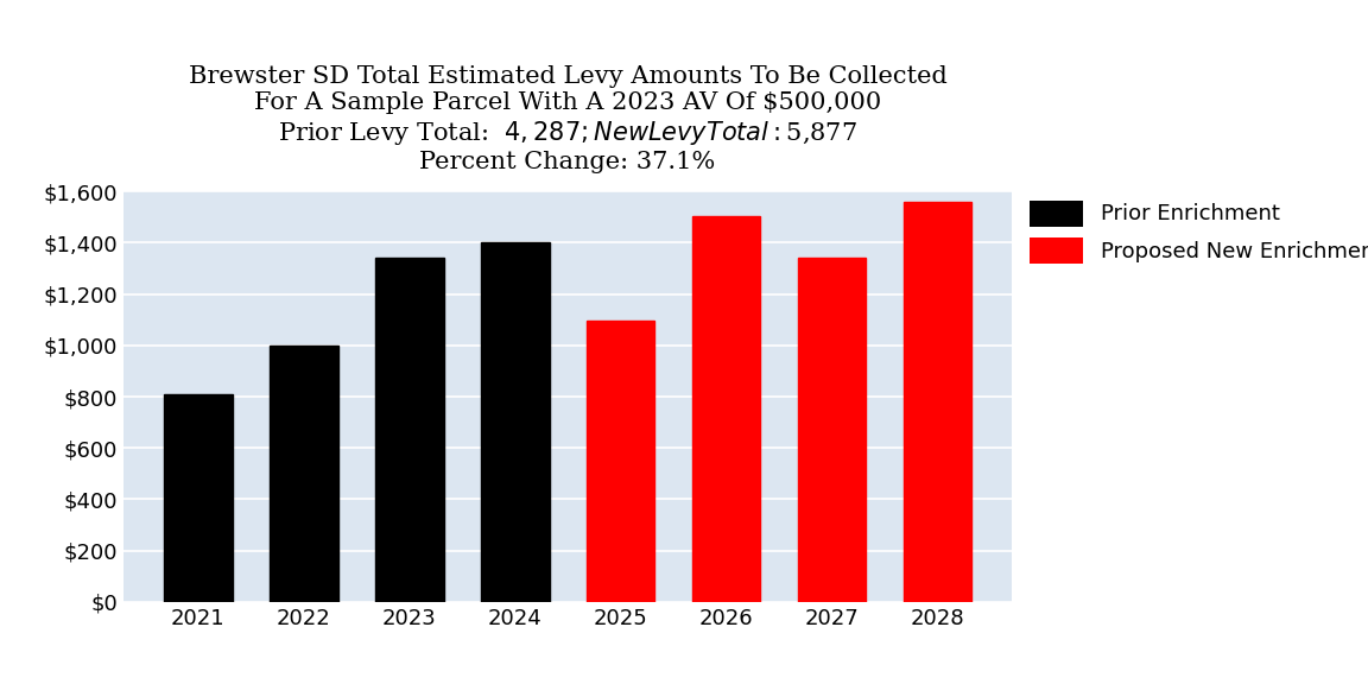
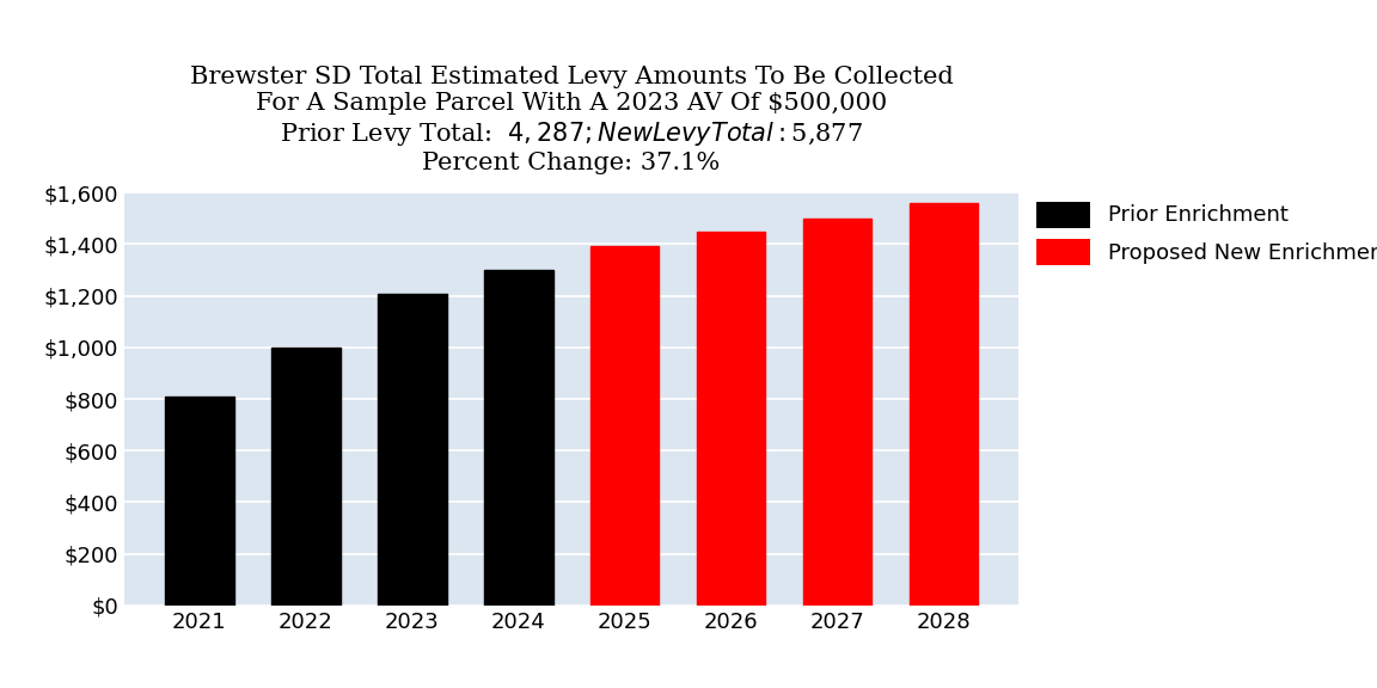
2023: $1,340 -> $1,210
2024: $1,400 -> $1,300
2025: $1,095 -> $1,395
2026: $1,505 -> $1,450
2027: $1,340 -> $1,500
